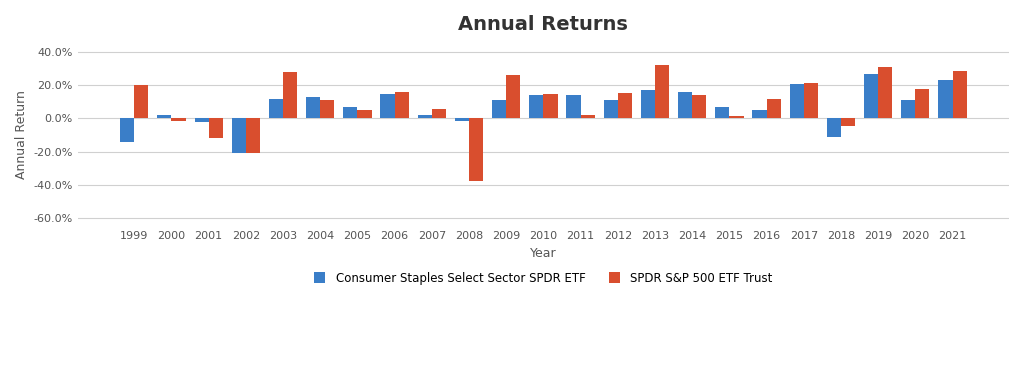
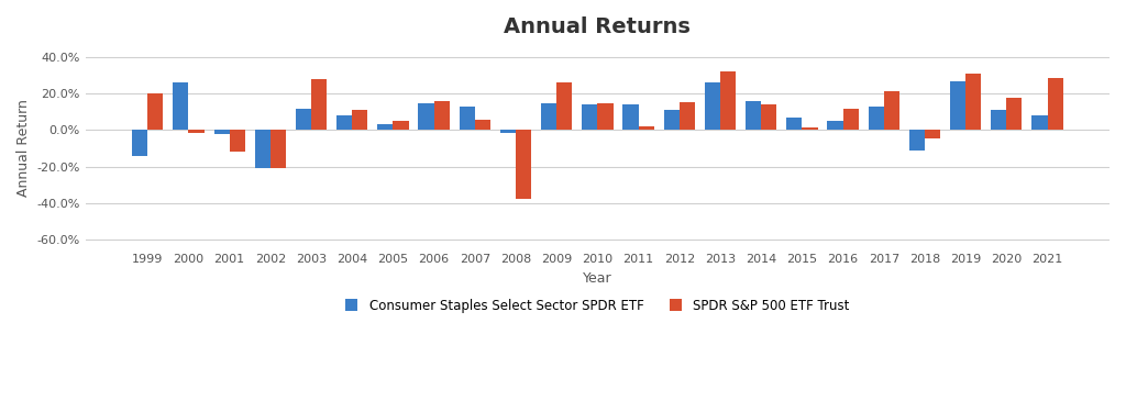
Consumer Staples Select Sector SPDR ETF/2000: 2% -> 26%
Consumer Staples Select Sector SPDR ETF/2004: 13% -> 8%
Consumer Staples Select Sector SPDR ETF/2005: 7% -> 3%
Consumer Staples Select Sector SPDR ETF/2007: 2% -> 13%
Consumer Staples Select Sector SPDR ETF/2009: 11% -> 14%
Consumer Staples Select Sector SPDR ETF/2013: 17% -> 26%
Consumer Staples Select Sector SPDR ETF/2017: 21% -> 13%
Consumer Staples Select Sector SPDR ETF/2021: 23% -> 8%
